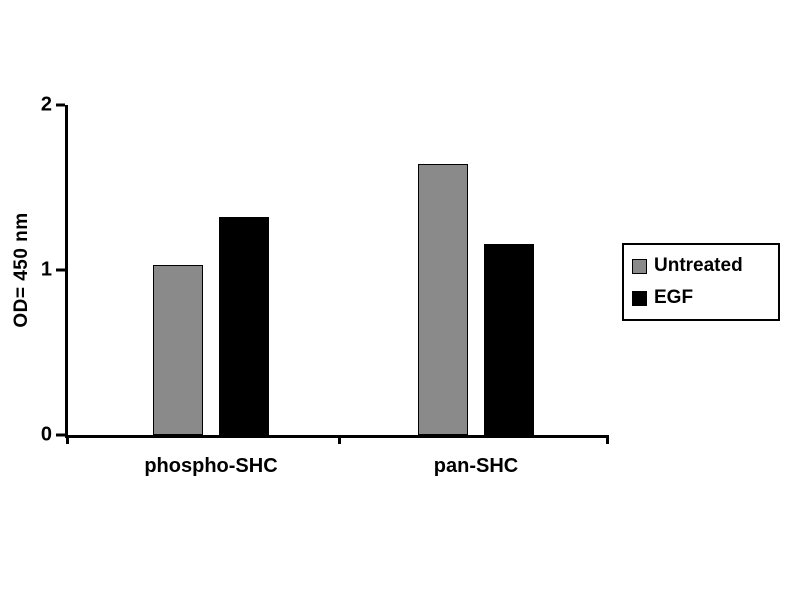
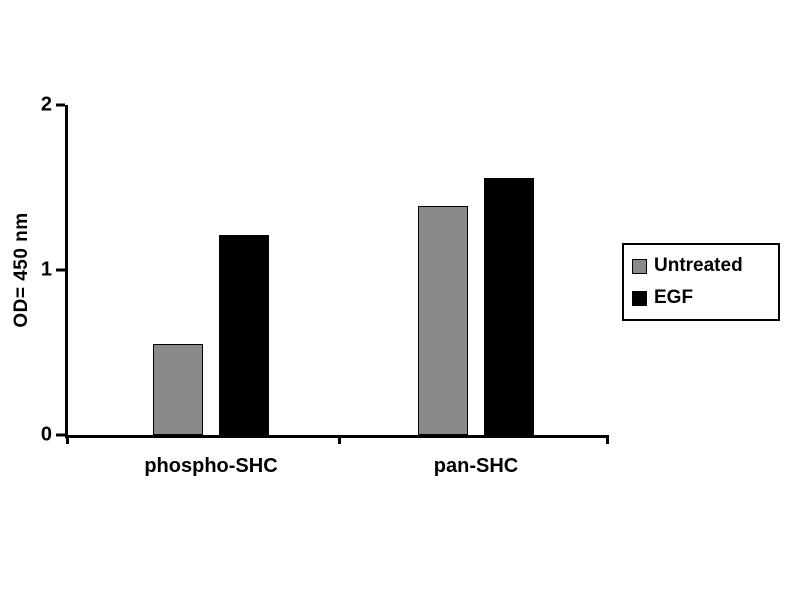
Untreated/phospho-SHC: 1.03 -> 0.55
EGF/phospho-SHC: 1.32 -> 1.21
Untreated/pan-SHC: 1.64 -> 1.39
EGF/pan-SHC: 1.16 -> 1.56
